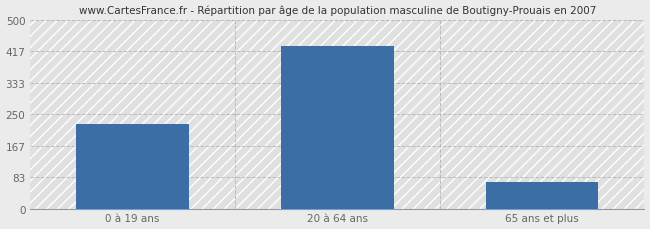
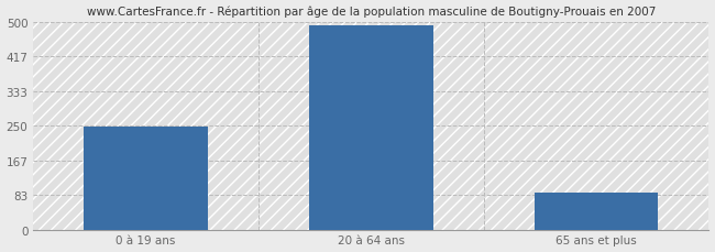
0 à 19 ans: 225 -> 249
20 à 64 ans: 430 -> 493
65 ans et plus: 70 -> 90
